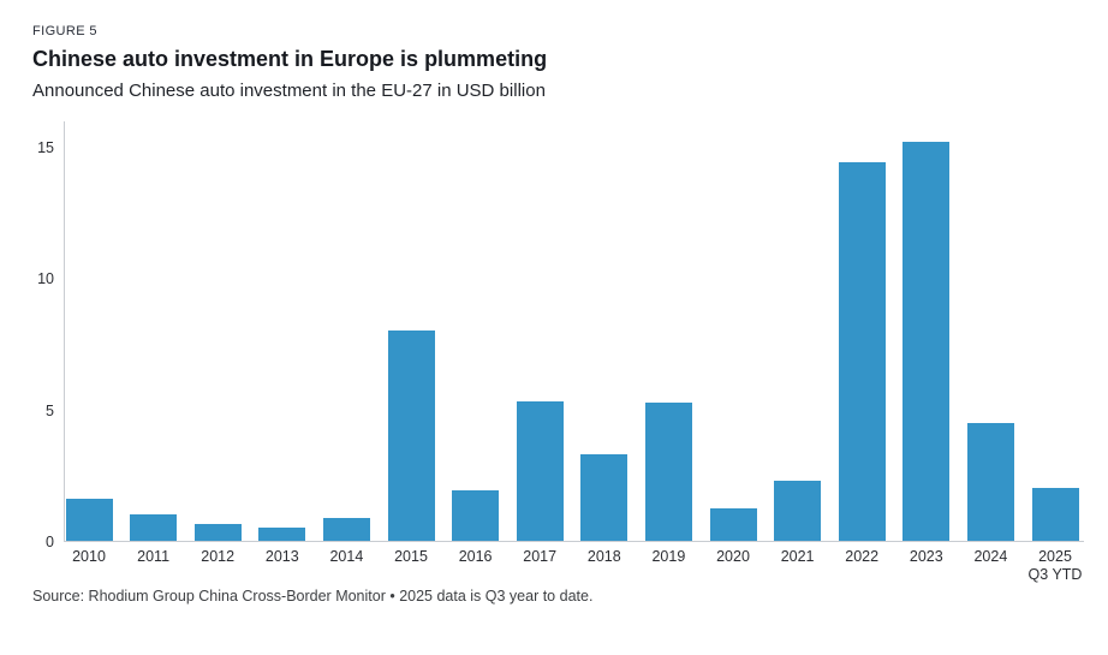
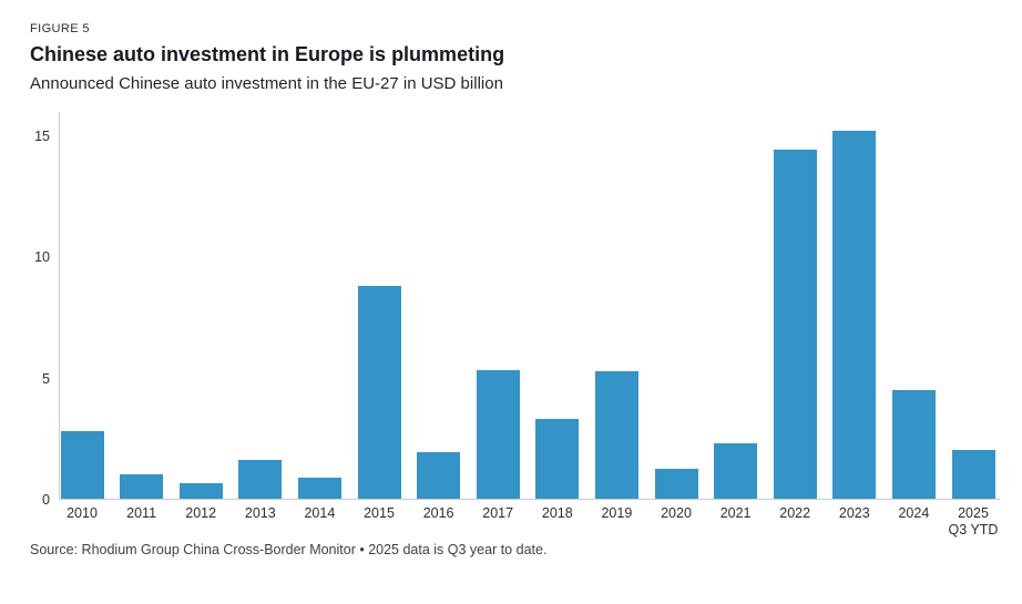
2010: 1.6 -> 2.8
2013: 0.5 -> 1.6
2015: 8.0 -> 8.8
